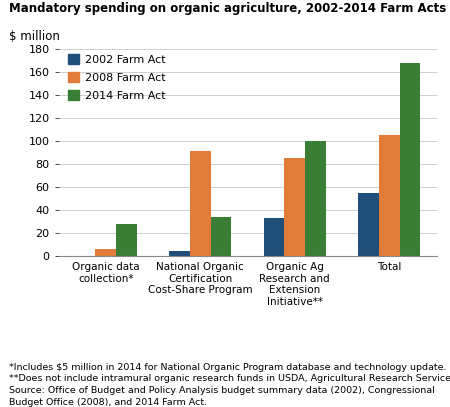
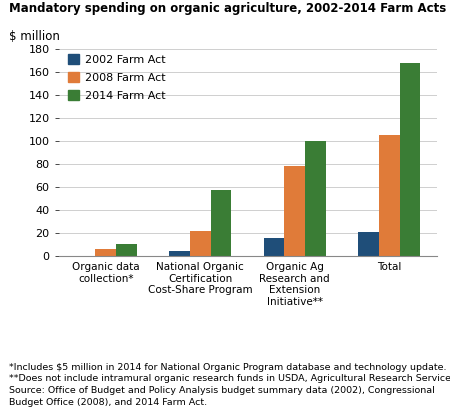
2014 Farm Act/Organic data collection*: 28 -> 11
2008 Farm Act/National Organic Certification Cost-Share Program: 91 -> 22
2014 Farm Act/National Organic Certification Cost-Share Program: 34 -> 58
2002 Farm Act/Organic Ag Research and Extension Initiative**: 33 -> 16
2008 Farm Act/Organic Ag Research and Extension Initiative**: 85 -> 78
2002 Farm Act/Total: 55 -> 21
